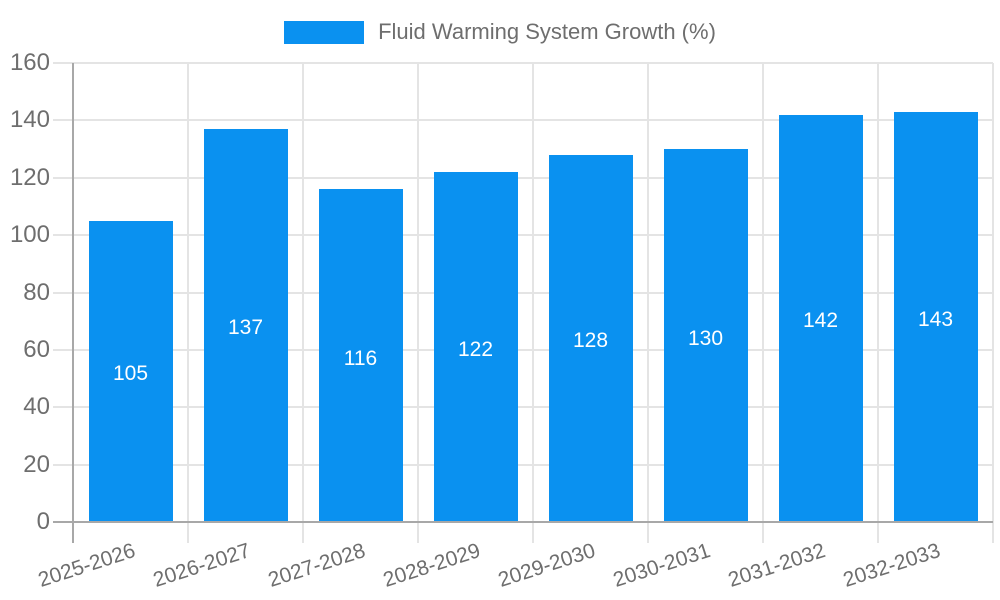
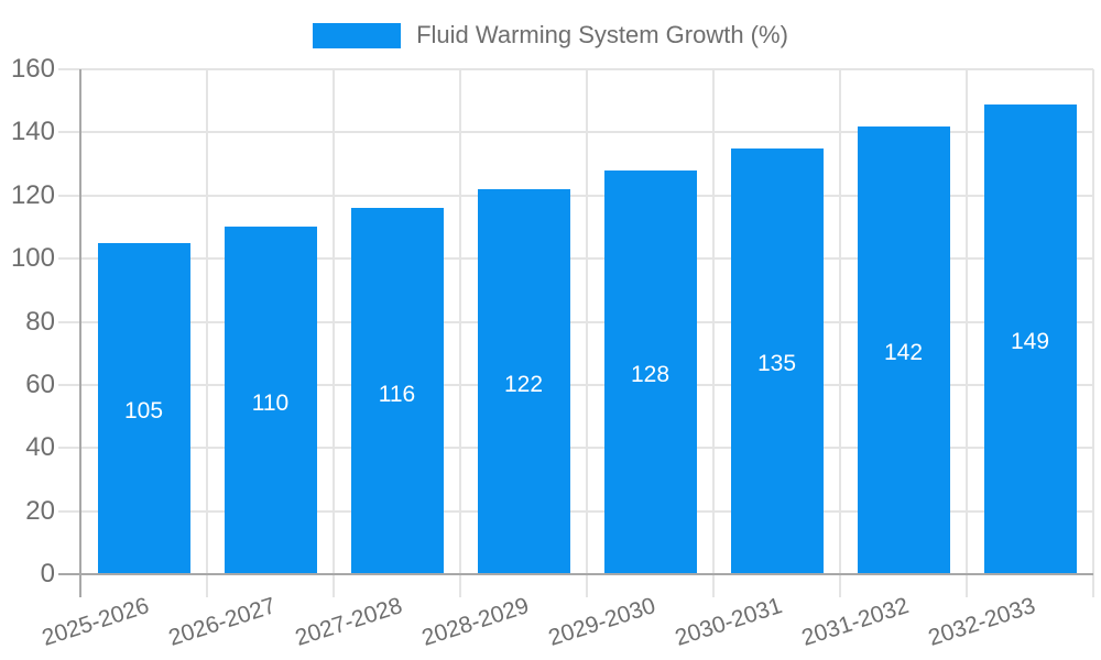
2026-2027: 137 -> 110
2030-2031: 130 -> 135
2032-2033: 143 -> 149
